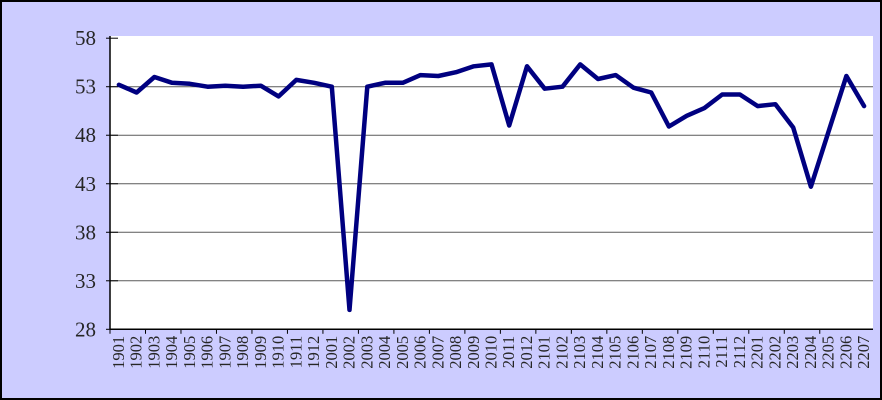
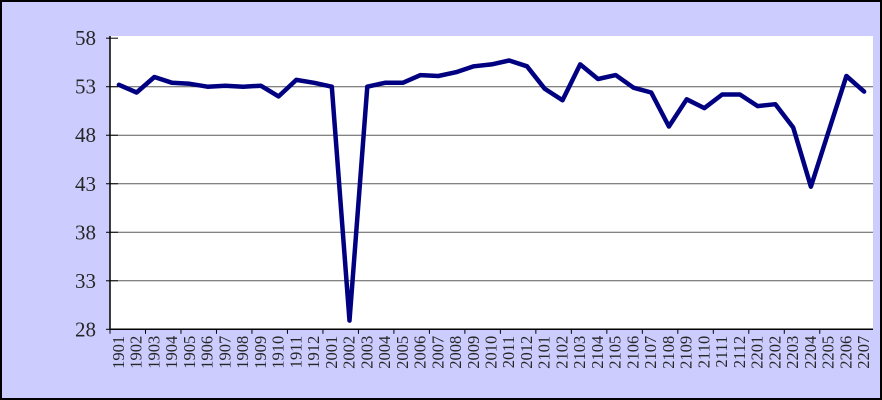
2002: 30 -> 29
2011: 49 -> 56
2102: 53 -> 52
2109: 50 -> 52
2207: 51 -> 52
